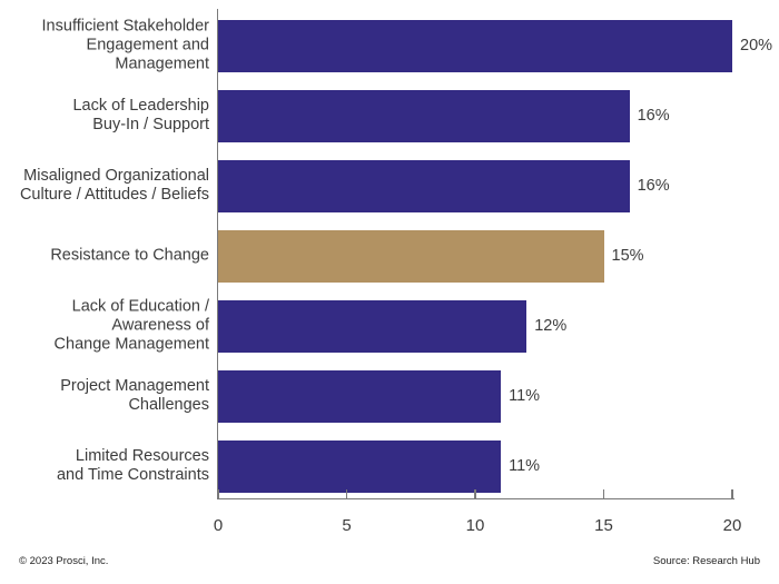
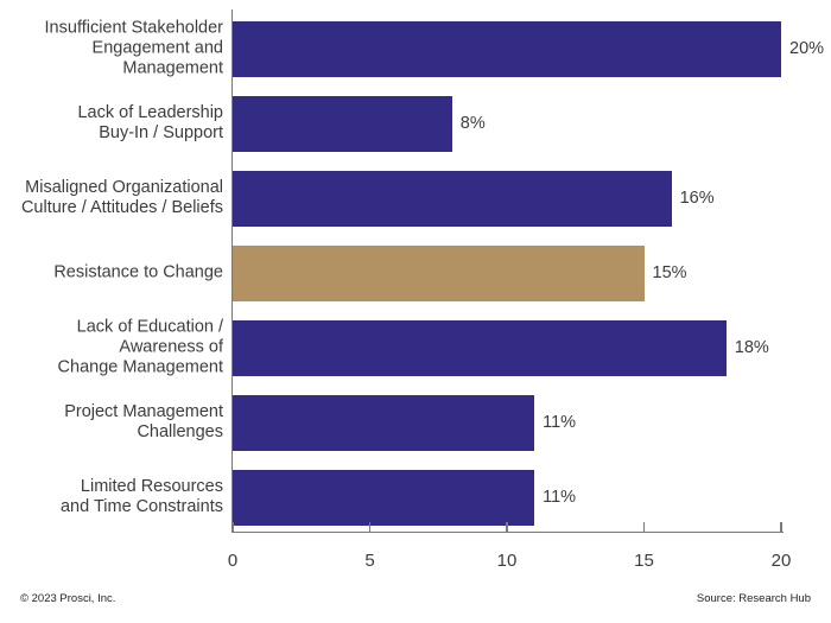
Lack of Leadership Buy-In / Support: 16% -> 8%
Lack of Education / Awareness of Change Management: 12% -> 18%
